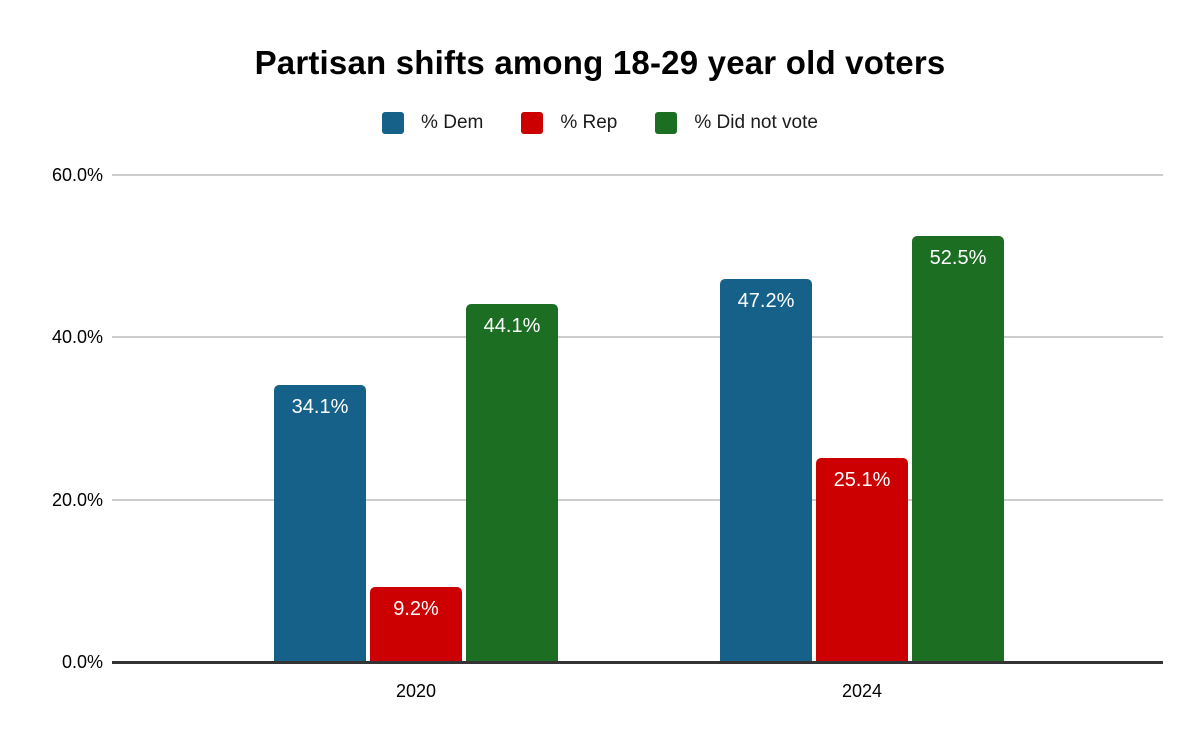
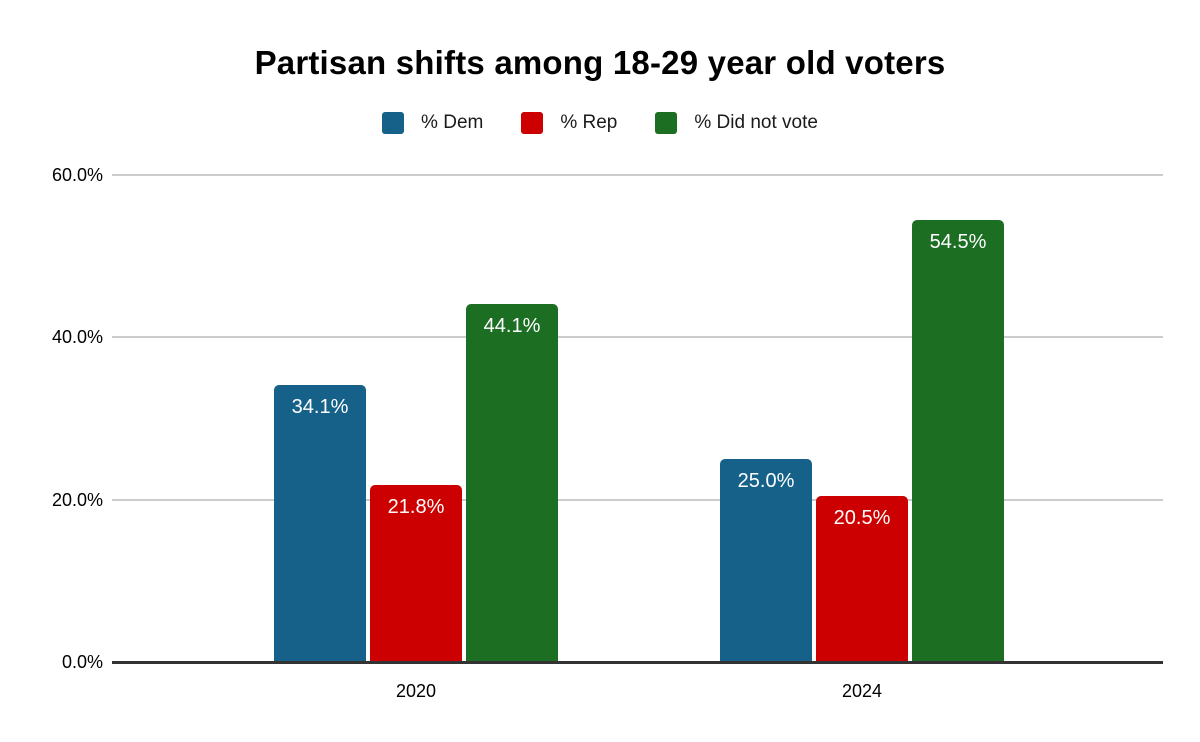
% Rep/2020: 9.2% -> 21.8%
% Dem/2024: 47.2% -> 25.0%
% Rep/2024: 25.1% -> 20.5%
% Did not vote/2024: 52.5% -> 54.5%
